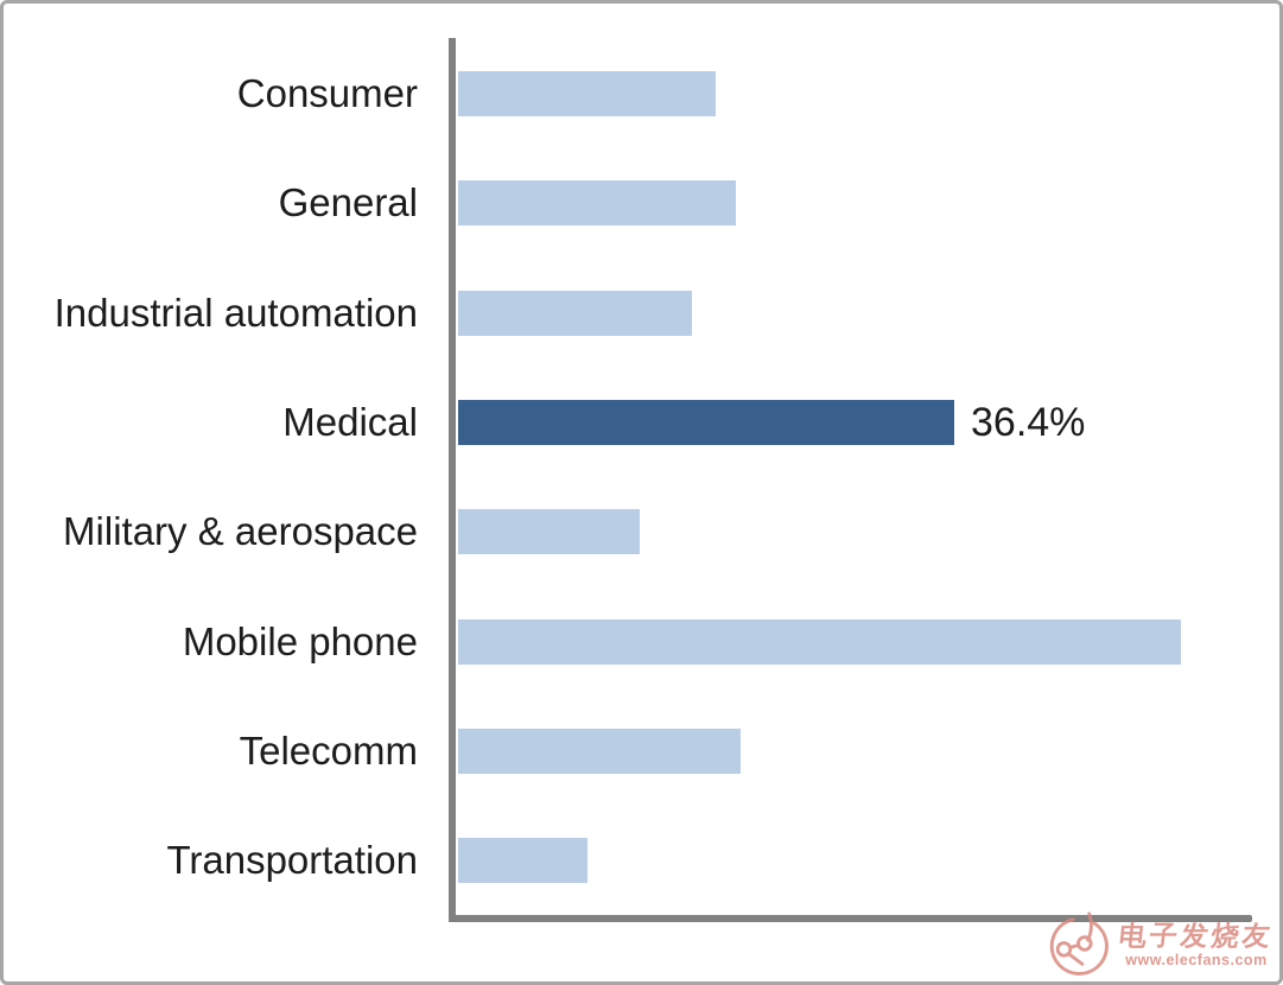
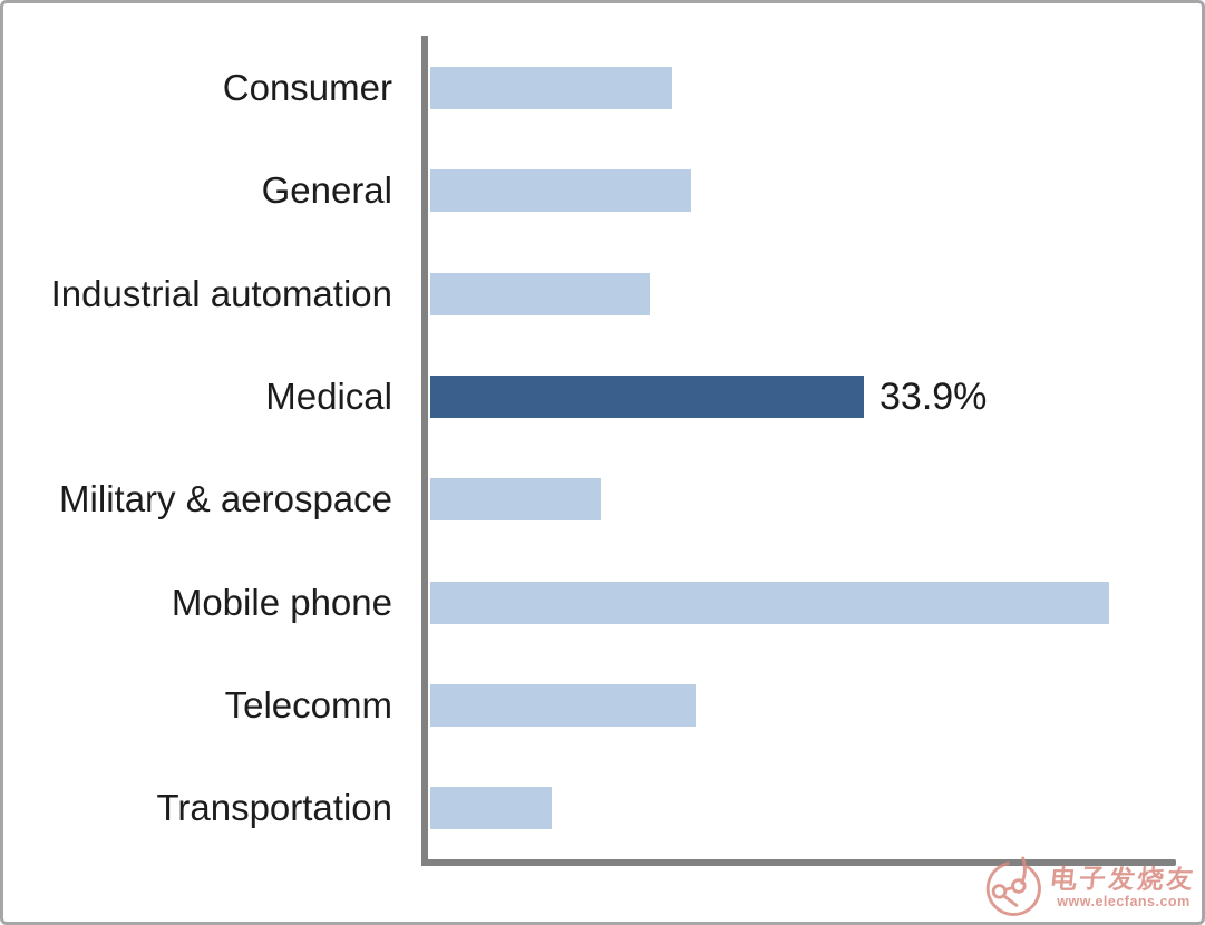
Medical: 36.4% -> 33.9%
